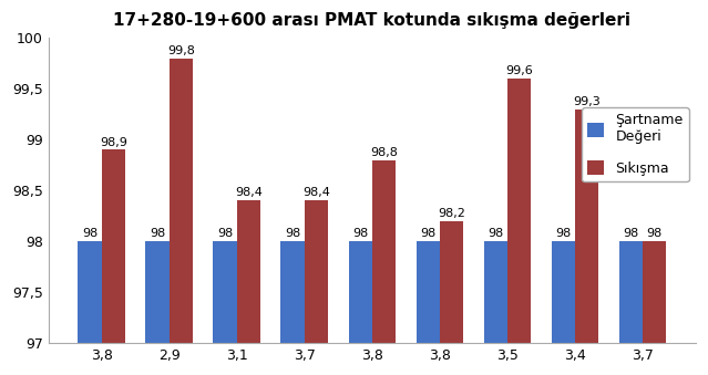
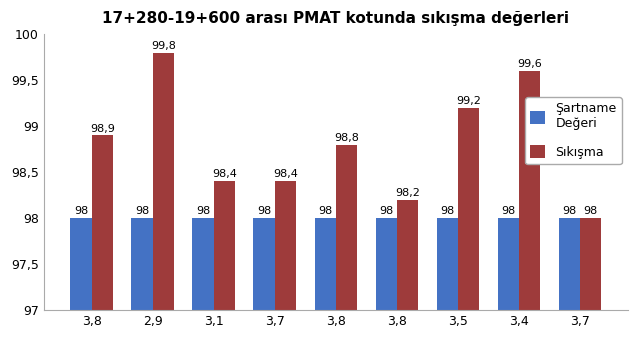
Sıkışma/3,5: 99,6 -> 99,2
Sıkışma/3,4: 99,3 -> 99,6
